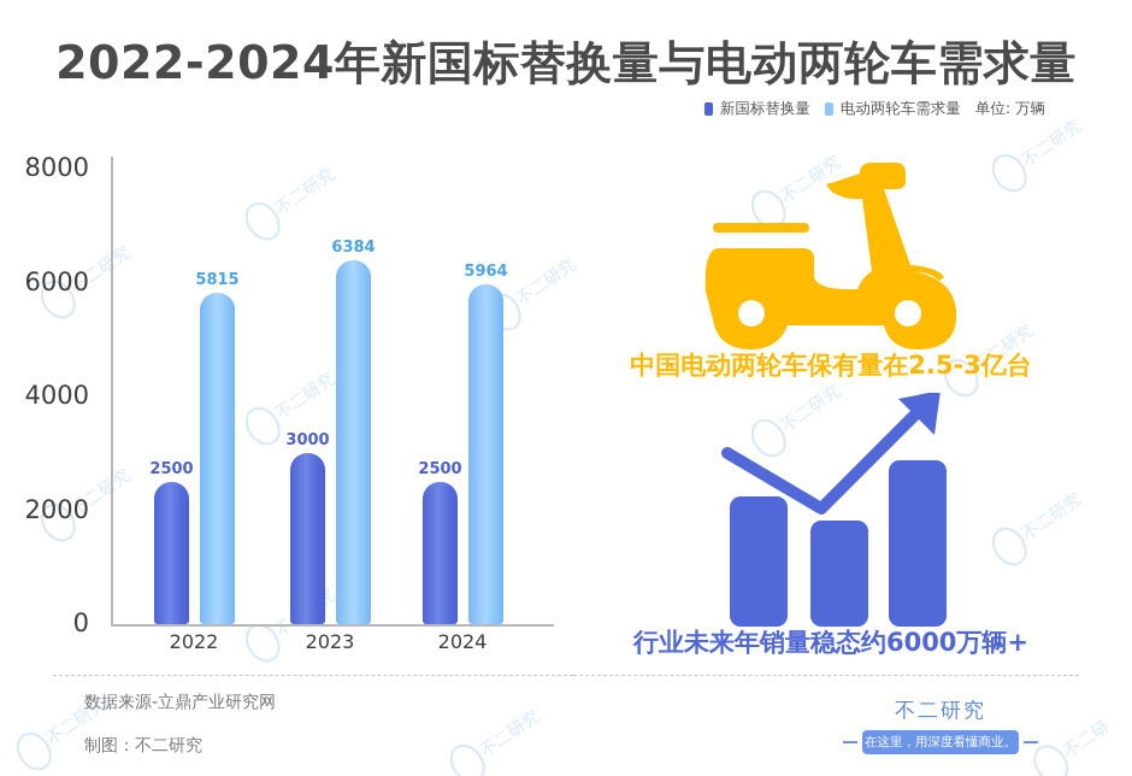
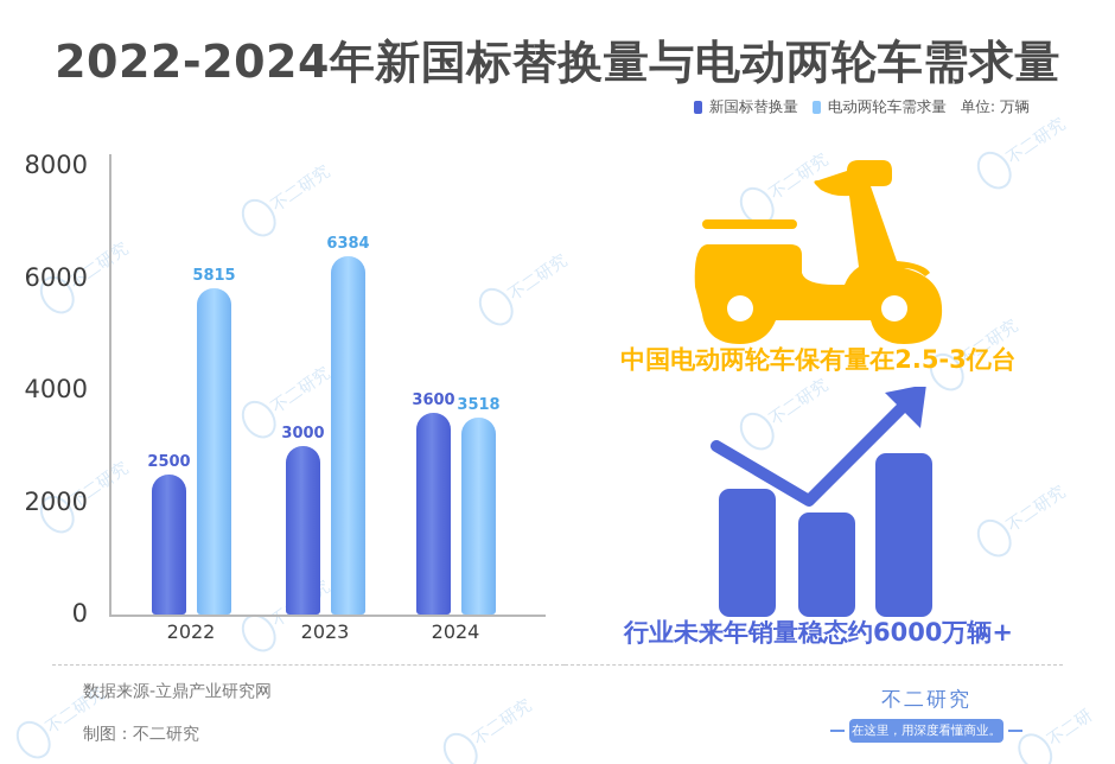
新国标替换量/2024: 2500 -> 3600
电动两轮车需求量/2024: 5964 -> 3518
